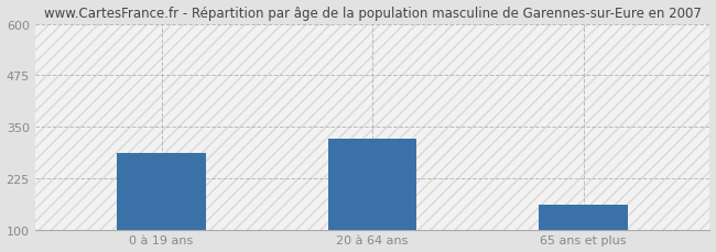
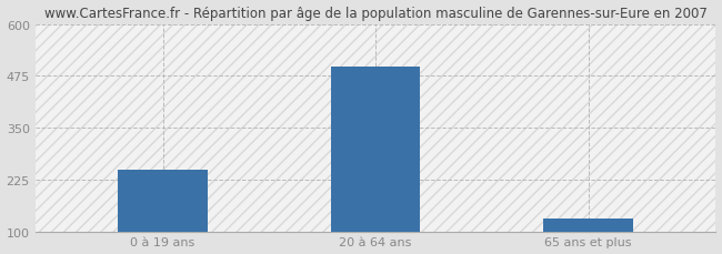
0 à 19 ans: 285 -> 248
20 à 64 ans: 320 -> 498
65 ans et plus: 160 -> 130
